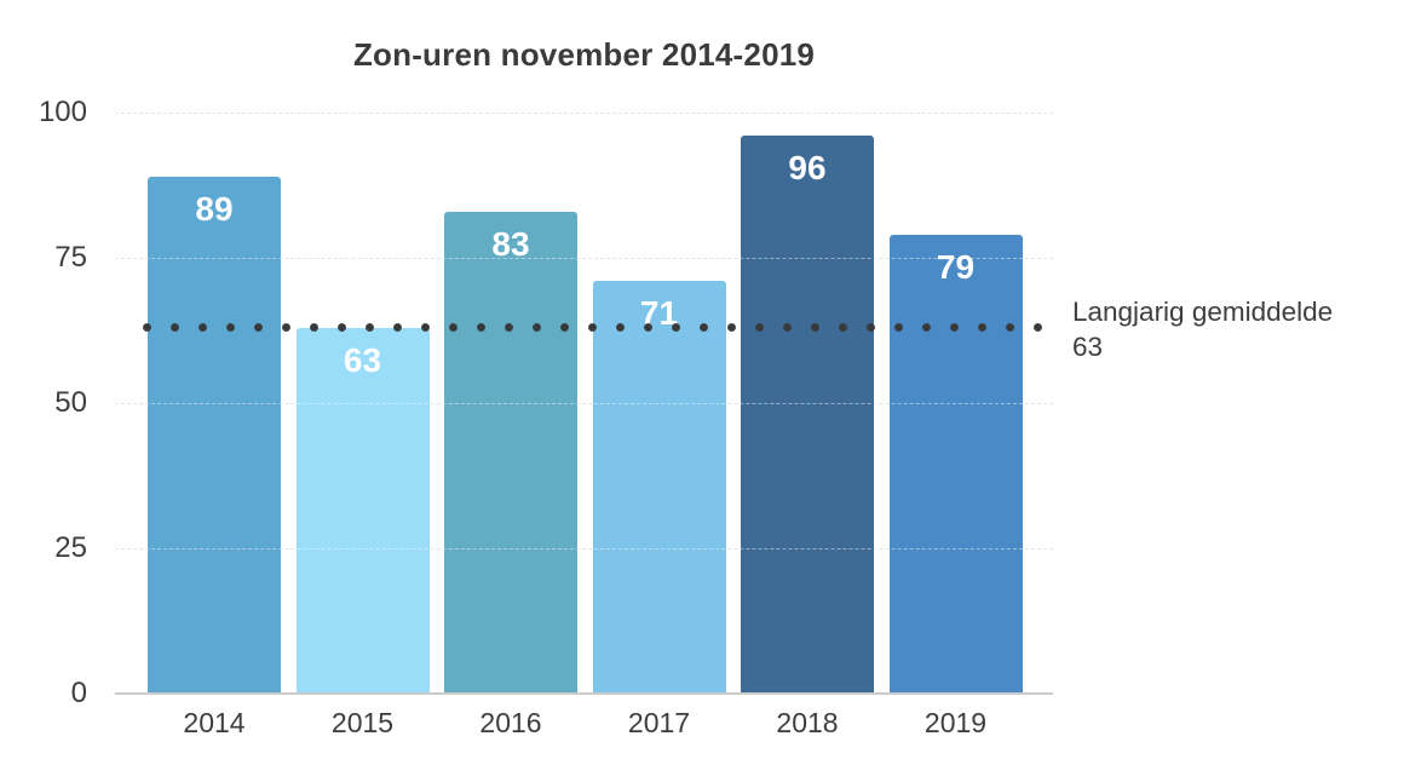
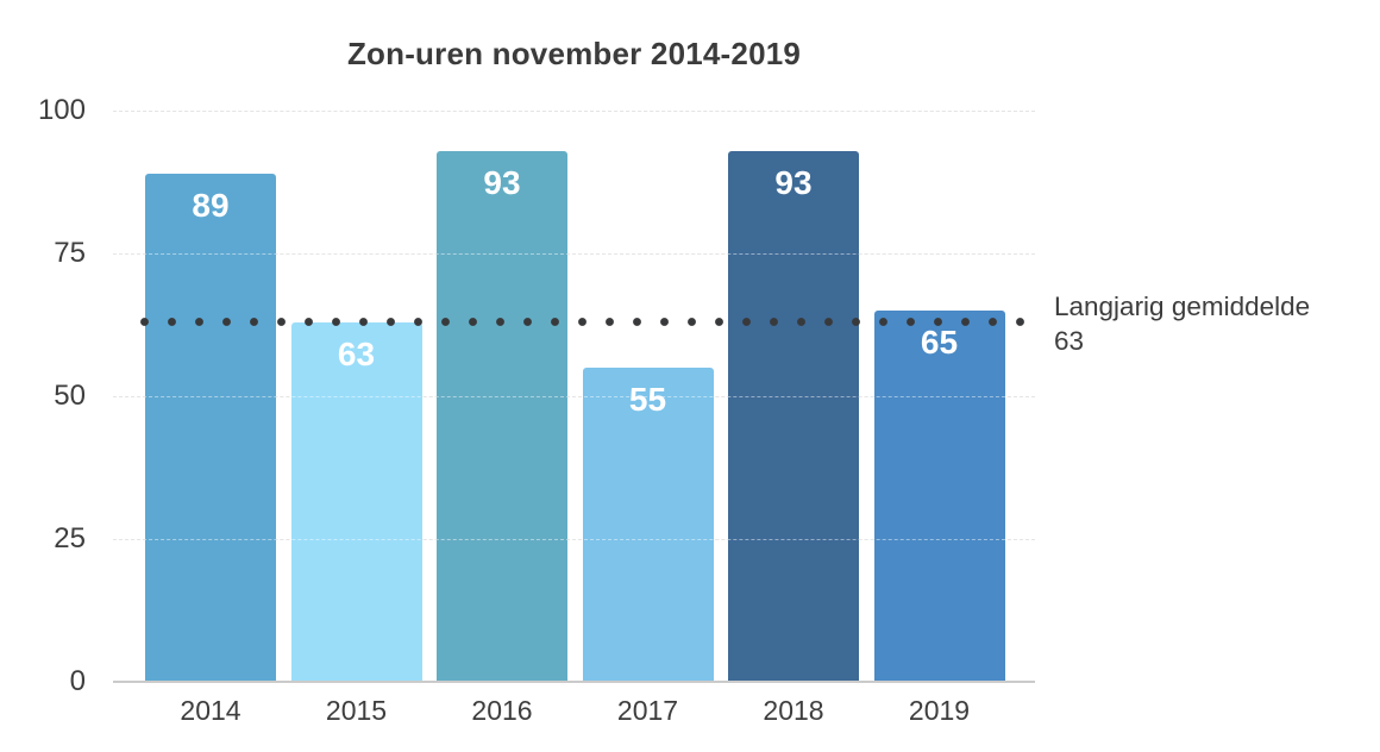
2016: 83 -> 93
2017: 71 -> 55
2018: 96 -> 93
2019: 79 -> 65
